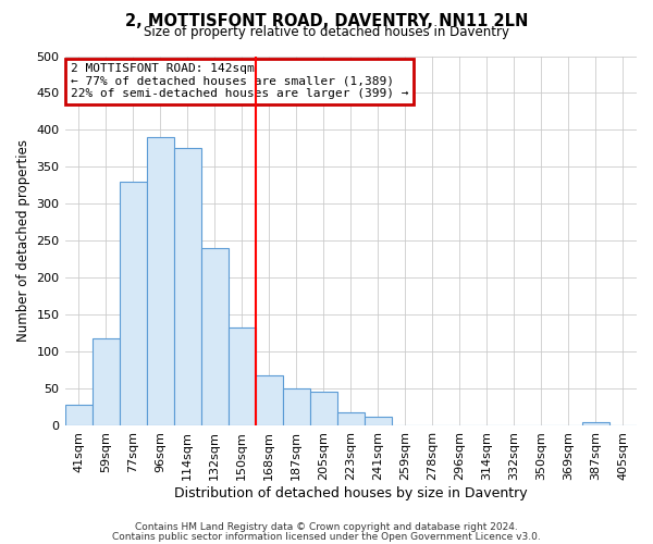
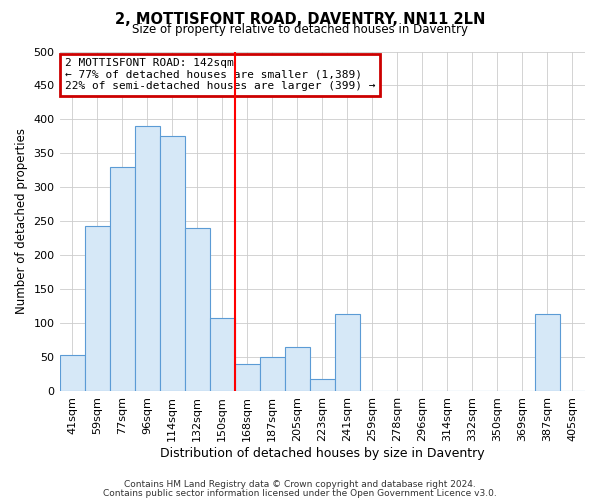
41sqm: 28 -> 54
59sqm: 118 -> 244
150sqm: 133 -> 108
168sqm: 68 -> 40
205sqm: 46 -> 66
241sqm: 13 -> 114
387sqm: 5 -> 114
